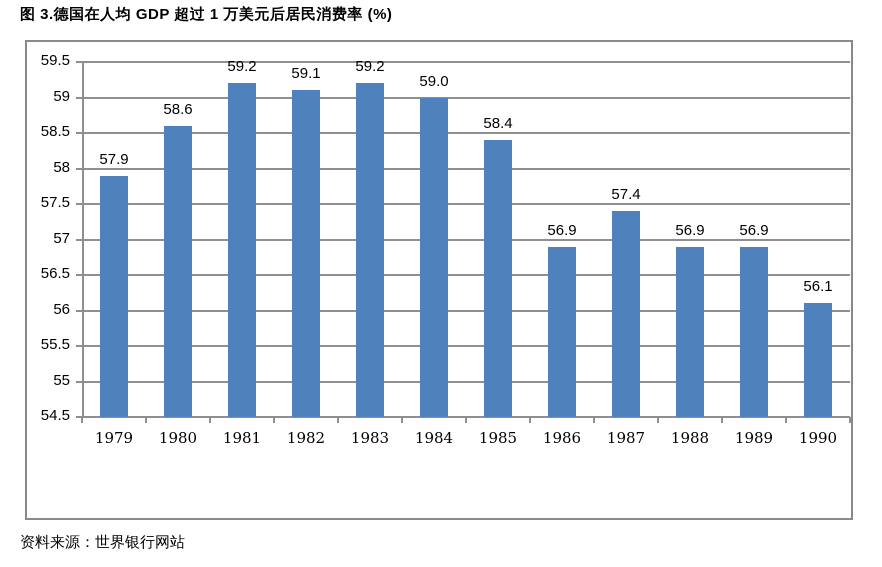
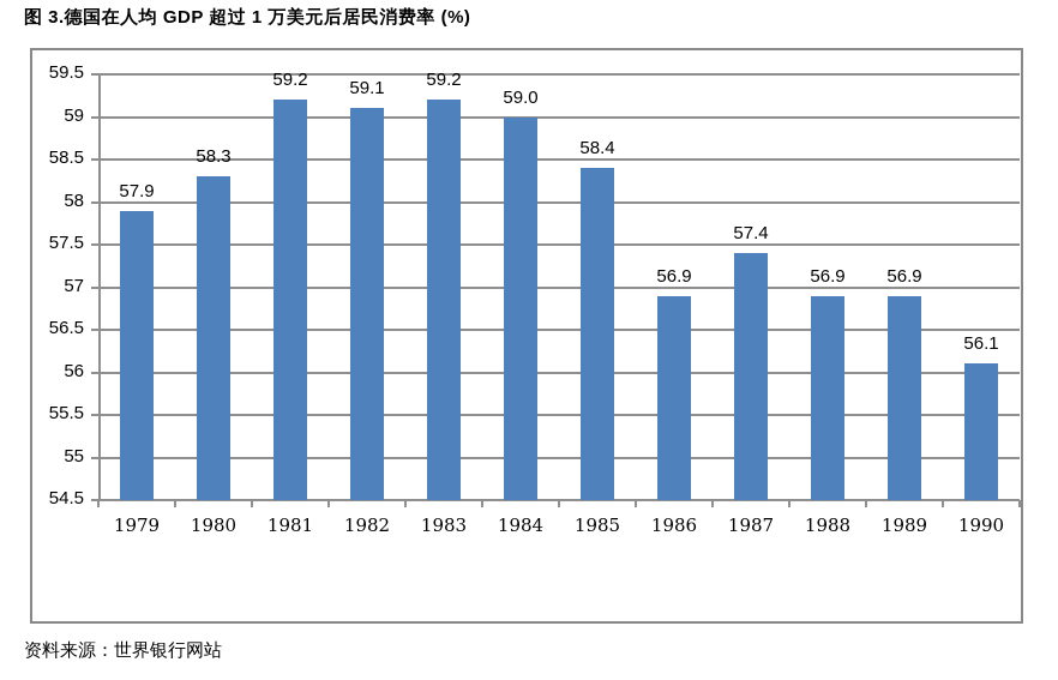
1980: 58.6 -> 58.3
